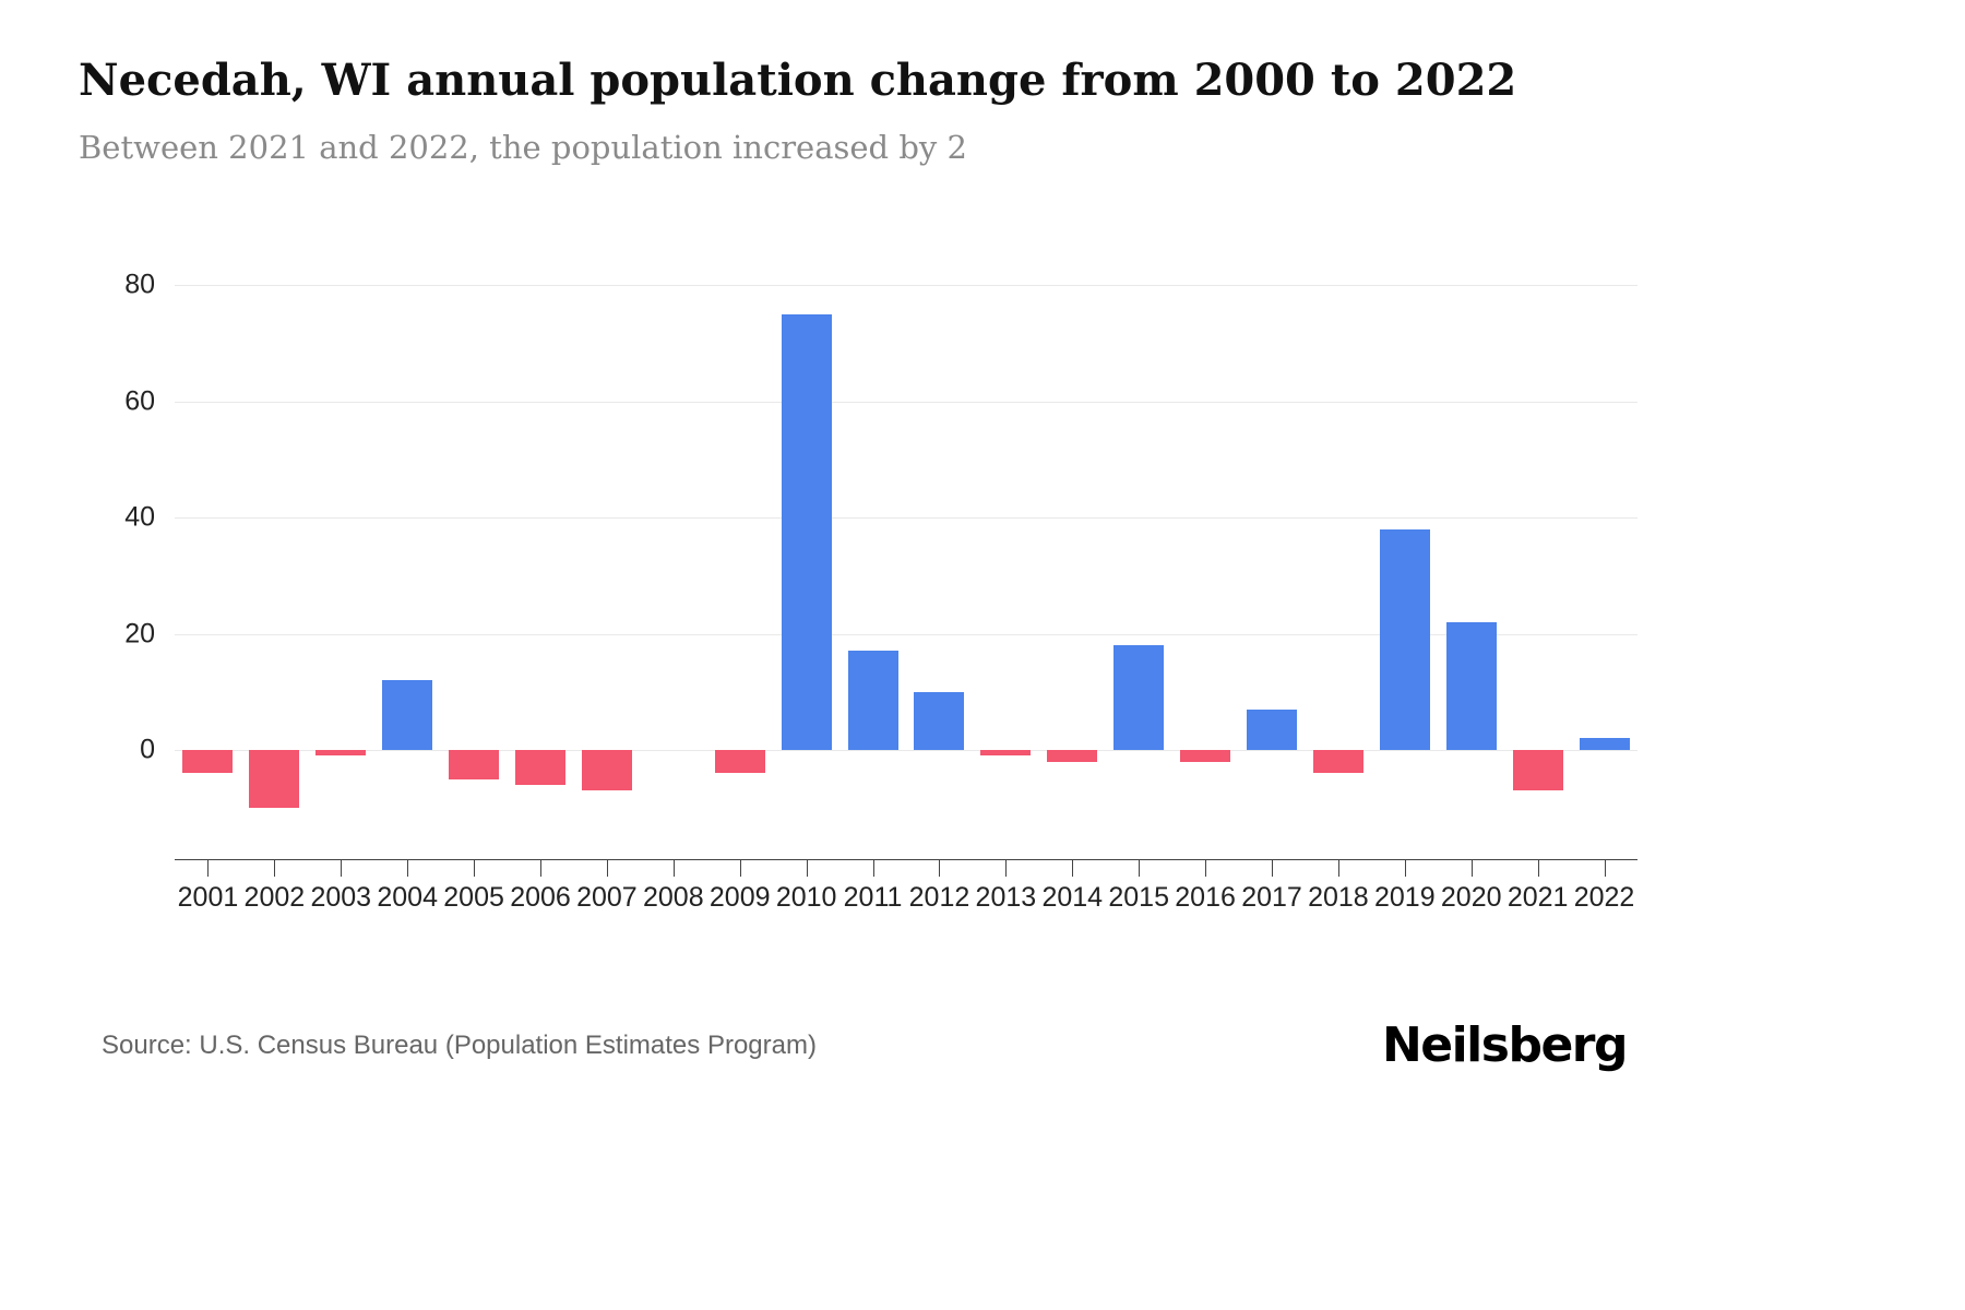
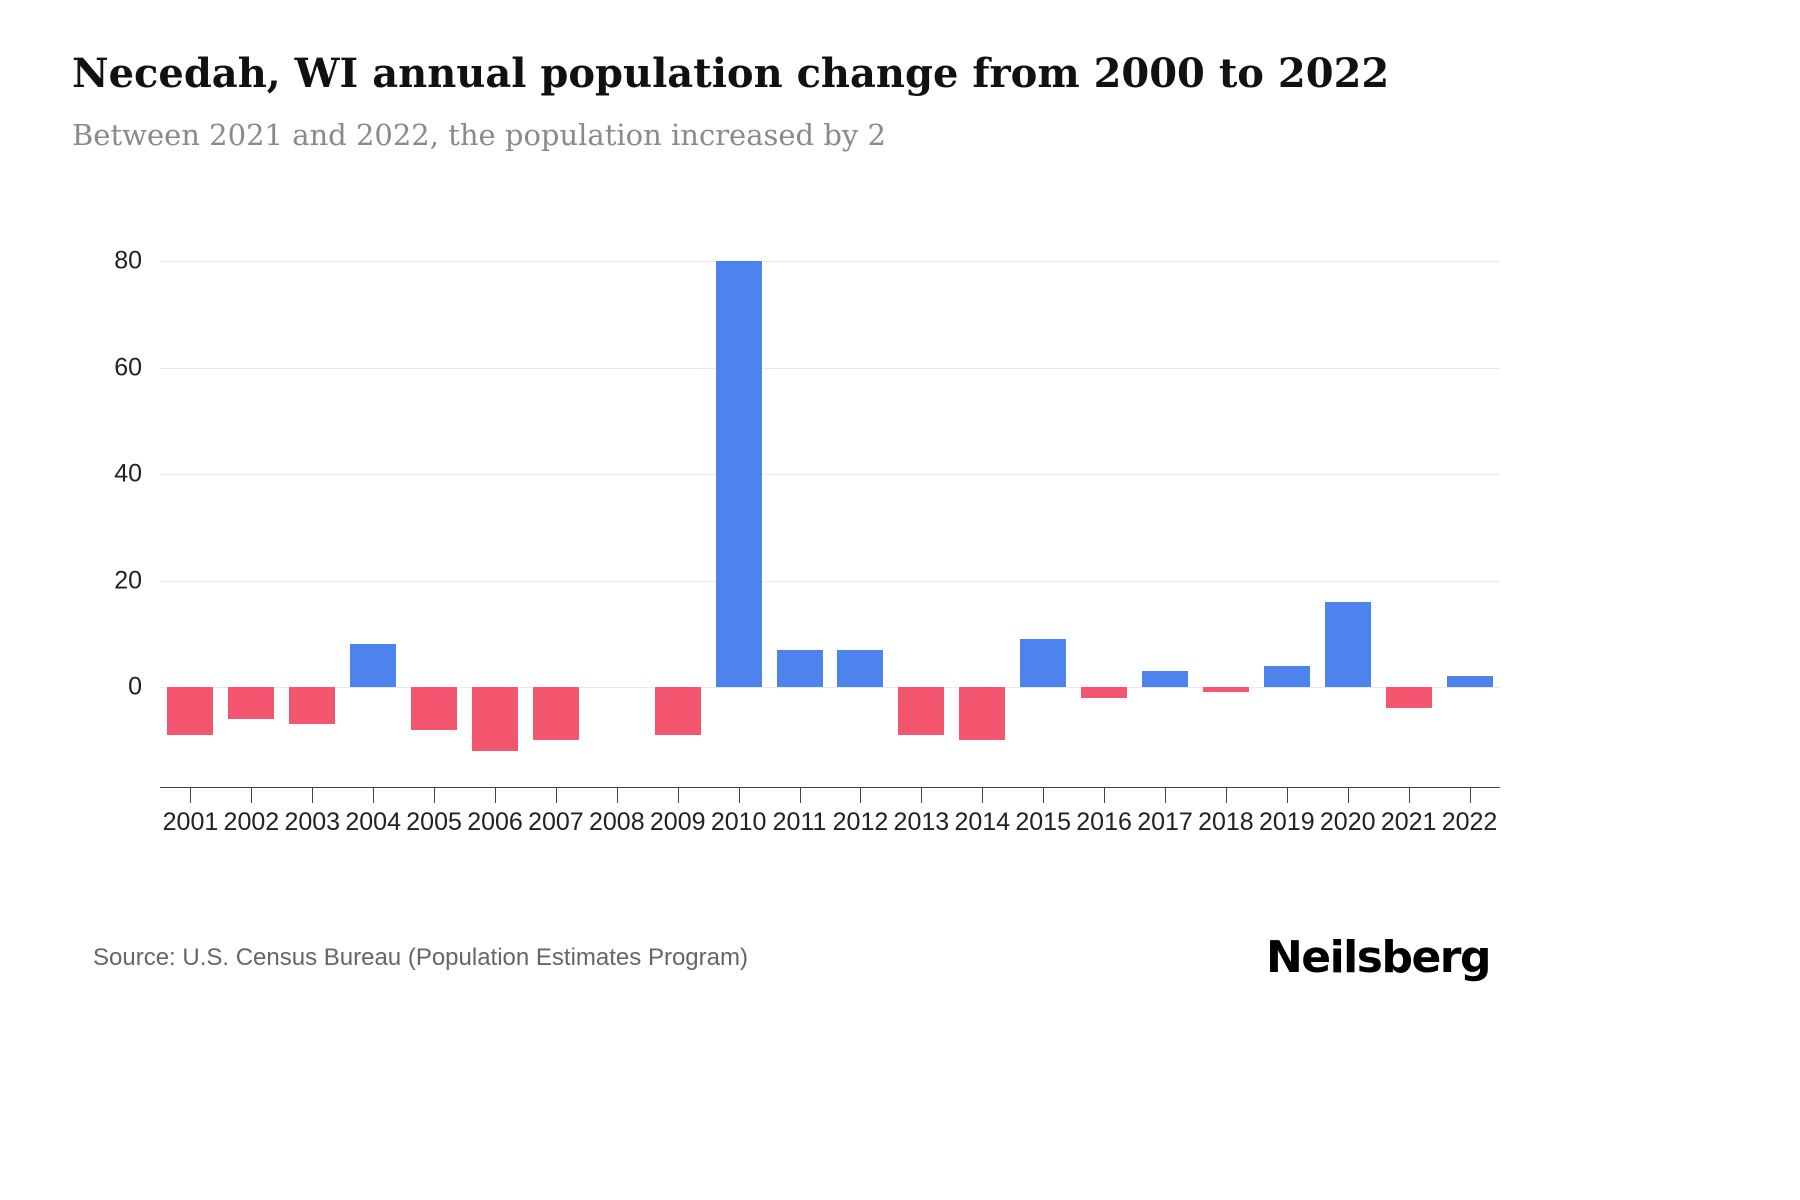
2001: -4 -> -9
2002: -10 -> -6
2003: -1 -> -7
2004: 12 -> 8
2005: -5 -> -8
2006: -6 -> -12
2007: -7 -> -10
2009: -4 -> -9
2010: 75 -> 80
2011: 17 -> 7
2012: 10 -> 7
2013: -1 -> -9
2014: -2 -> -10
2015: 18 -> 9
2017: 7 -> 3
2018: -4 -> -1
2019: 38 -> 4
2020: 22 -> 16
2021: -7 -> -4
